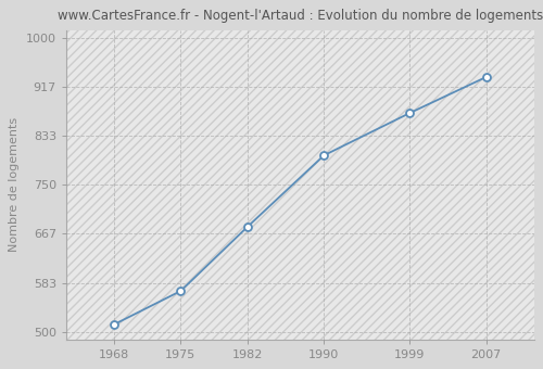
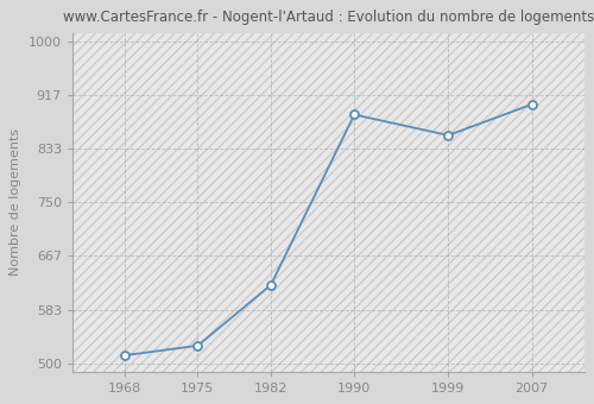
1975: 570 -> 528
1982: 679 -> 622
1990: 800 -> 886
1999: 872 -> 854
2007: 933 -> 902
